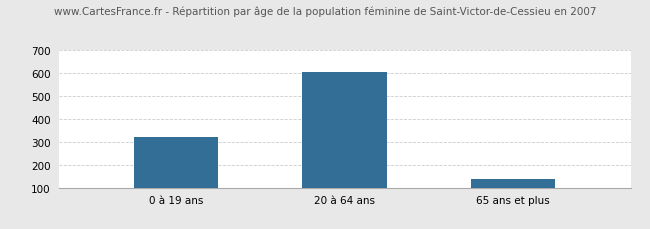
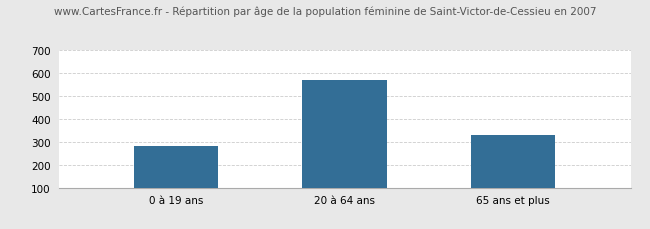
0 à 19 ans: 320 -> 280
20 à 64 ans: 603 -> 570
65 ans et plus: 138 -> 330
